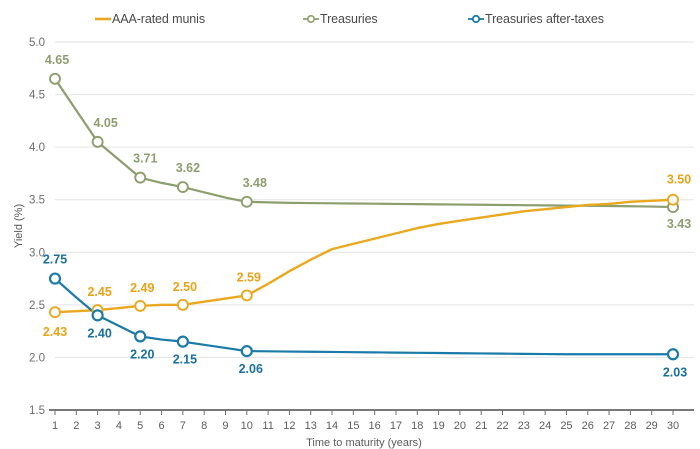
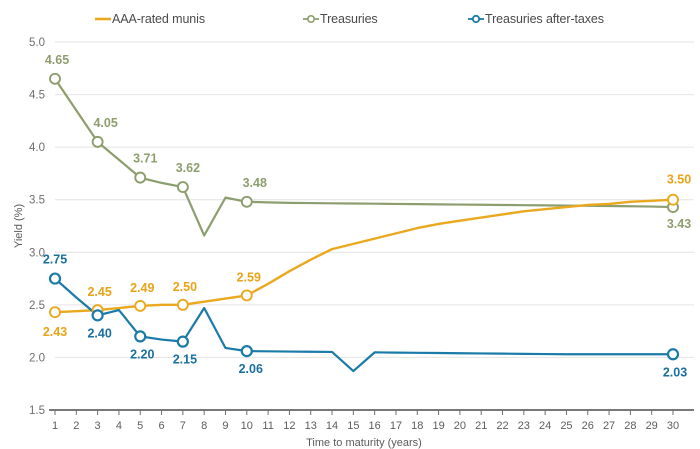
Treasuries after-taxes/4: 2.30 -> 2.45
Treasuries/8: 3.57 -> 3.16
Treasuries after-taxes/8: 2.12 -> 2.47
Treasuries after-taxes/15: 2.05 -> 1.87
